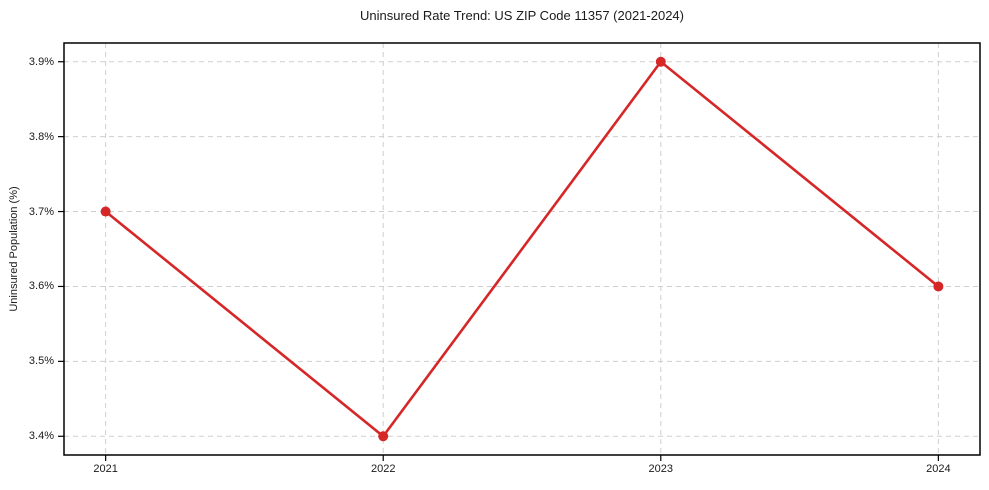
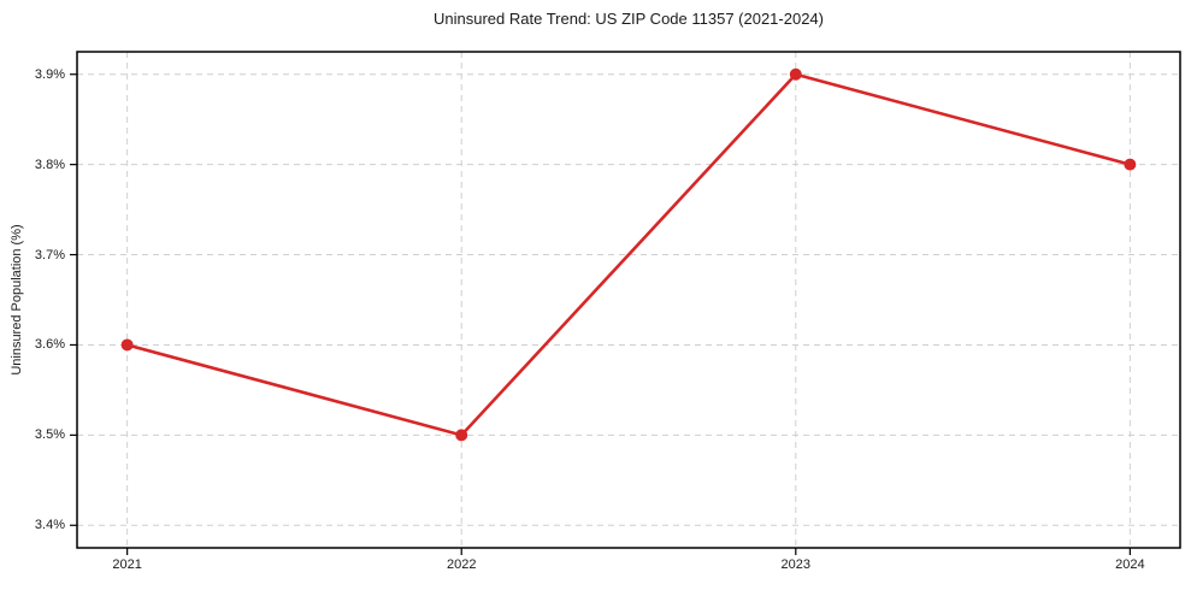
2021: 3.7% -> 3.6%
2022: 3.4% -> 3.5%
2024: 3.6% -> 3.8%
